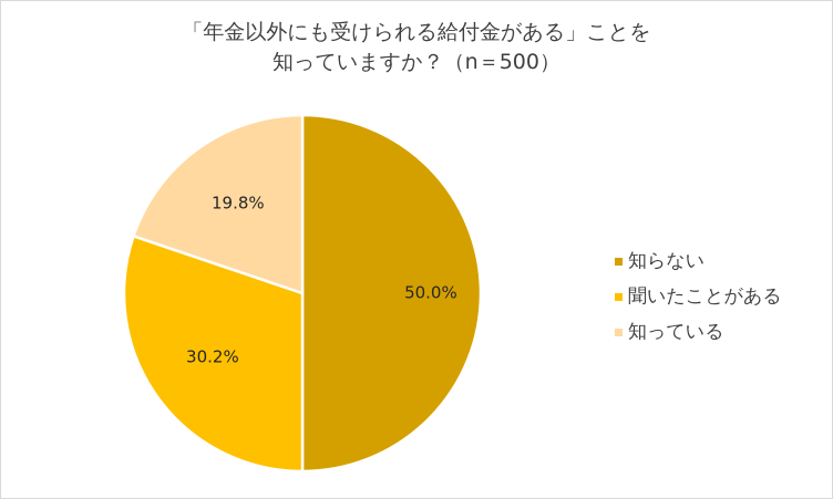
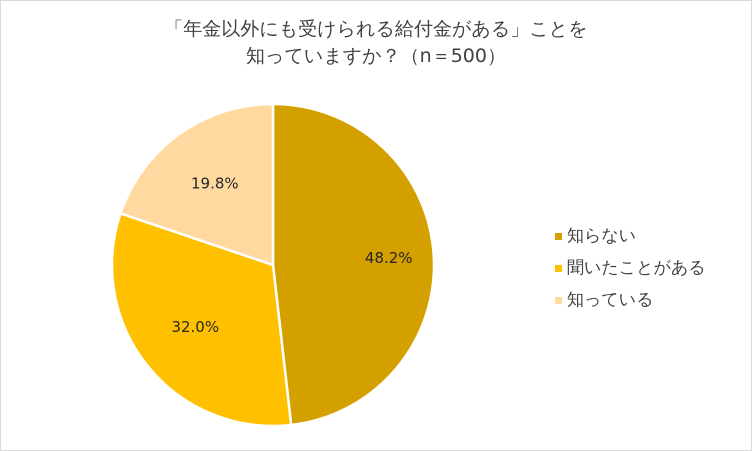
知らない: 50.0% -> 48.2%
聞いたことがある: 30.2% -> 32.0%
